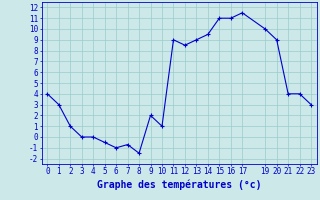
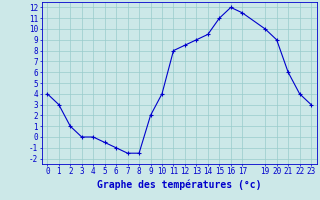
7: -0.7 -> -1.5
10: 1.0 -> 4.0
11: 9.0 -> 8.0
16: 11.0 -> 12.0
21: 4.0 -> 6.0
